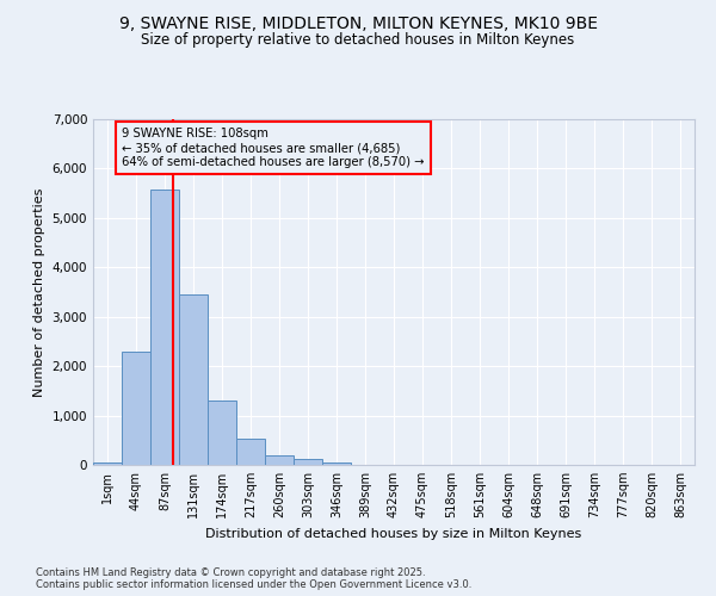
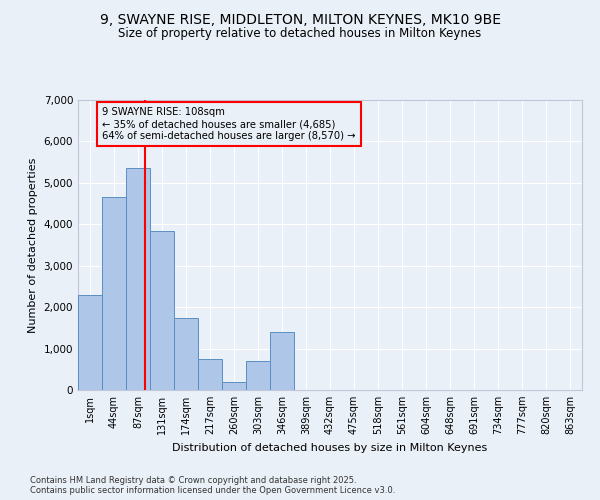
1sqm: 60 -> 2,300
44sqm: 2,300 -> 4,650
87sqm: 5,580 -> 5,350
131sqm: 3,450 -> 3,850
174sqm: 1,300 -> 1,750
217sqm: 520 -> 750
303sqm: 130 -> 700
346sqm: 60 -> 1,400
